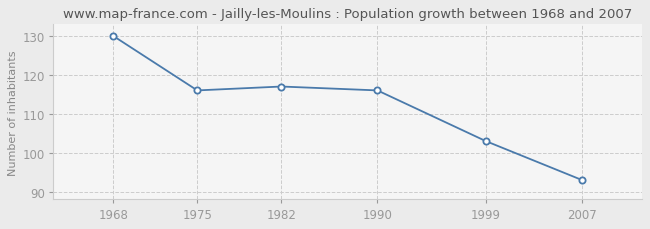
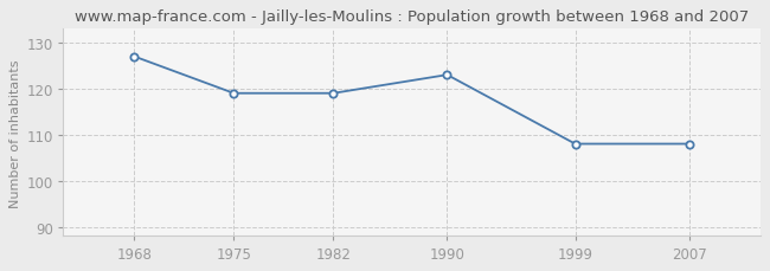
1968: 130 -> 127
1975: 116 -> 119
1982: 117 -> 119
1990: 116 -> 123
1999: 103 -> 108
2007: 93 -> 108
